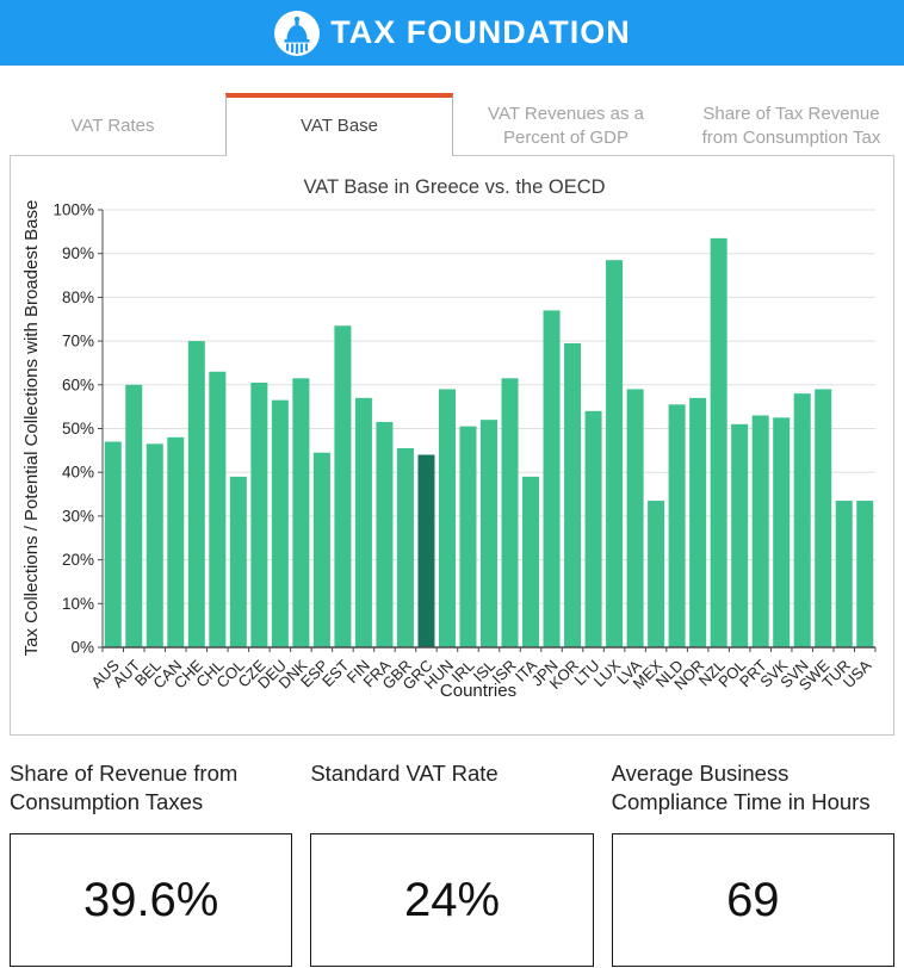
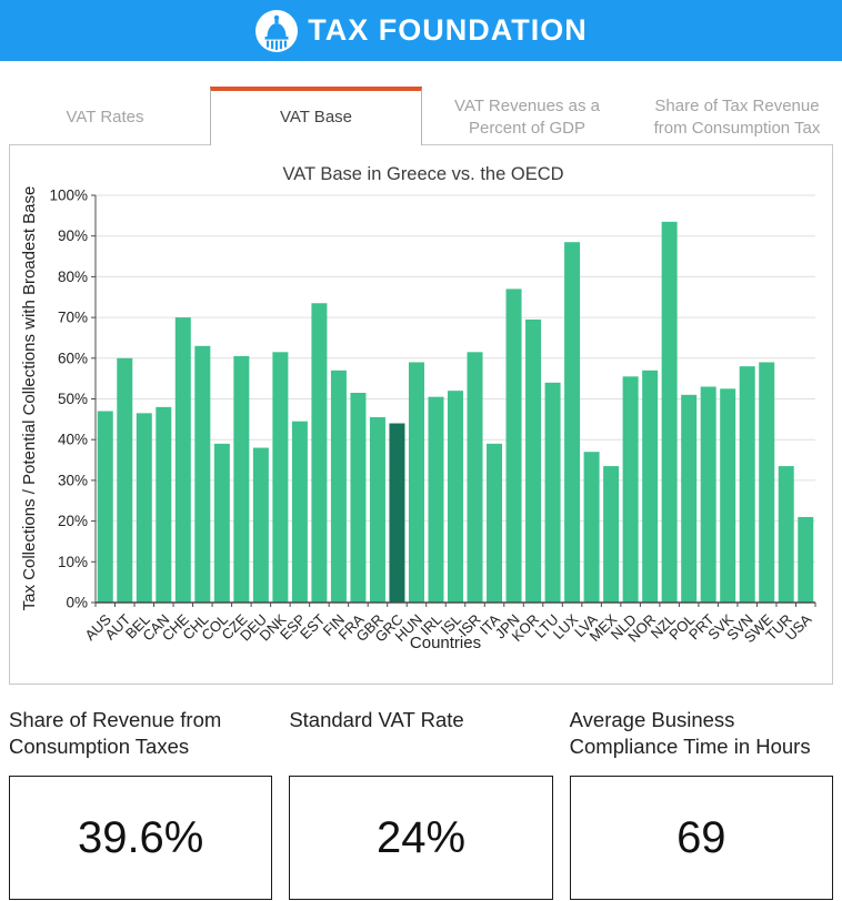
DEU: 56% -> 38%
LVA: 59% -> 37%
USA: 34% -> 21%
